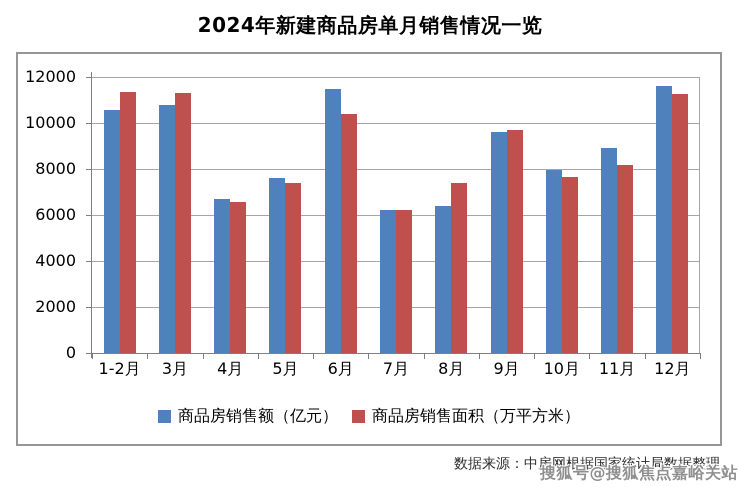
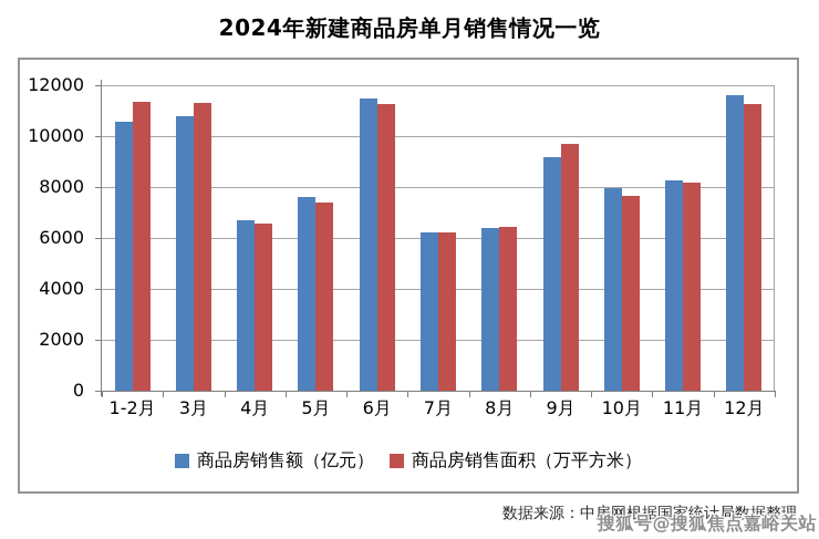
商品房销售面积（万平方米）/6月: 10400 -> 11300
商品房销售面积（万平方米）/8月: 7400 -> 6500
商品房销售额（亿元）/9月: 9600 -> 9200
商品房销售额（亿元）/11月: 8900 -> 8300
